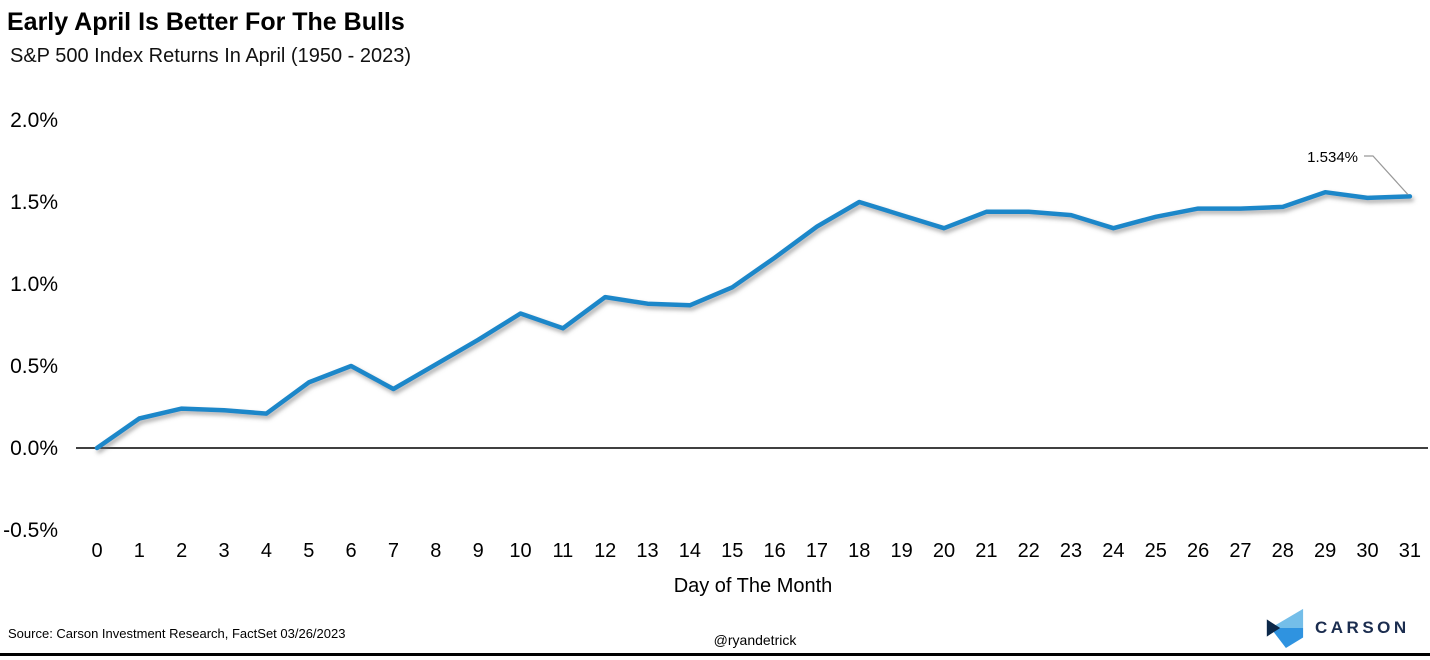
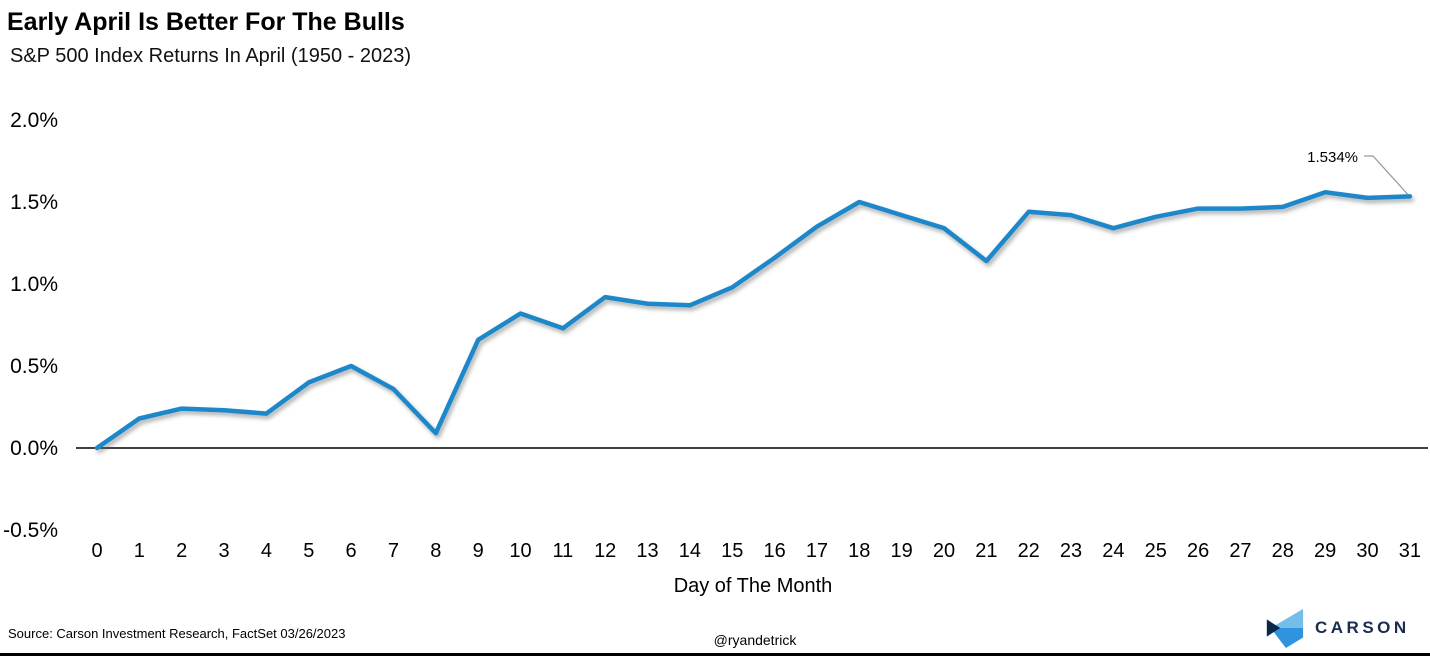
8: 0.51% -> 0.09%
21: 1.44% -> 1.14%
